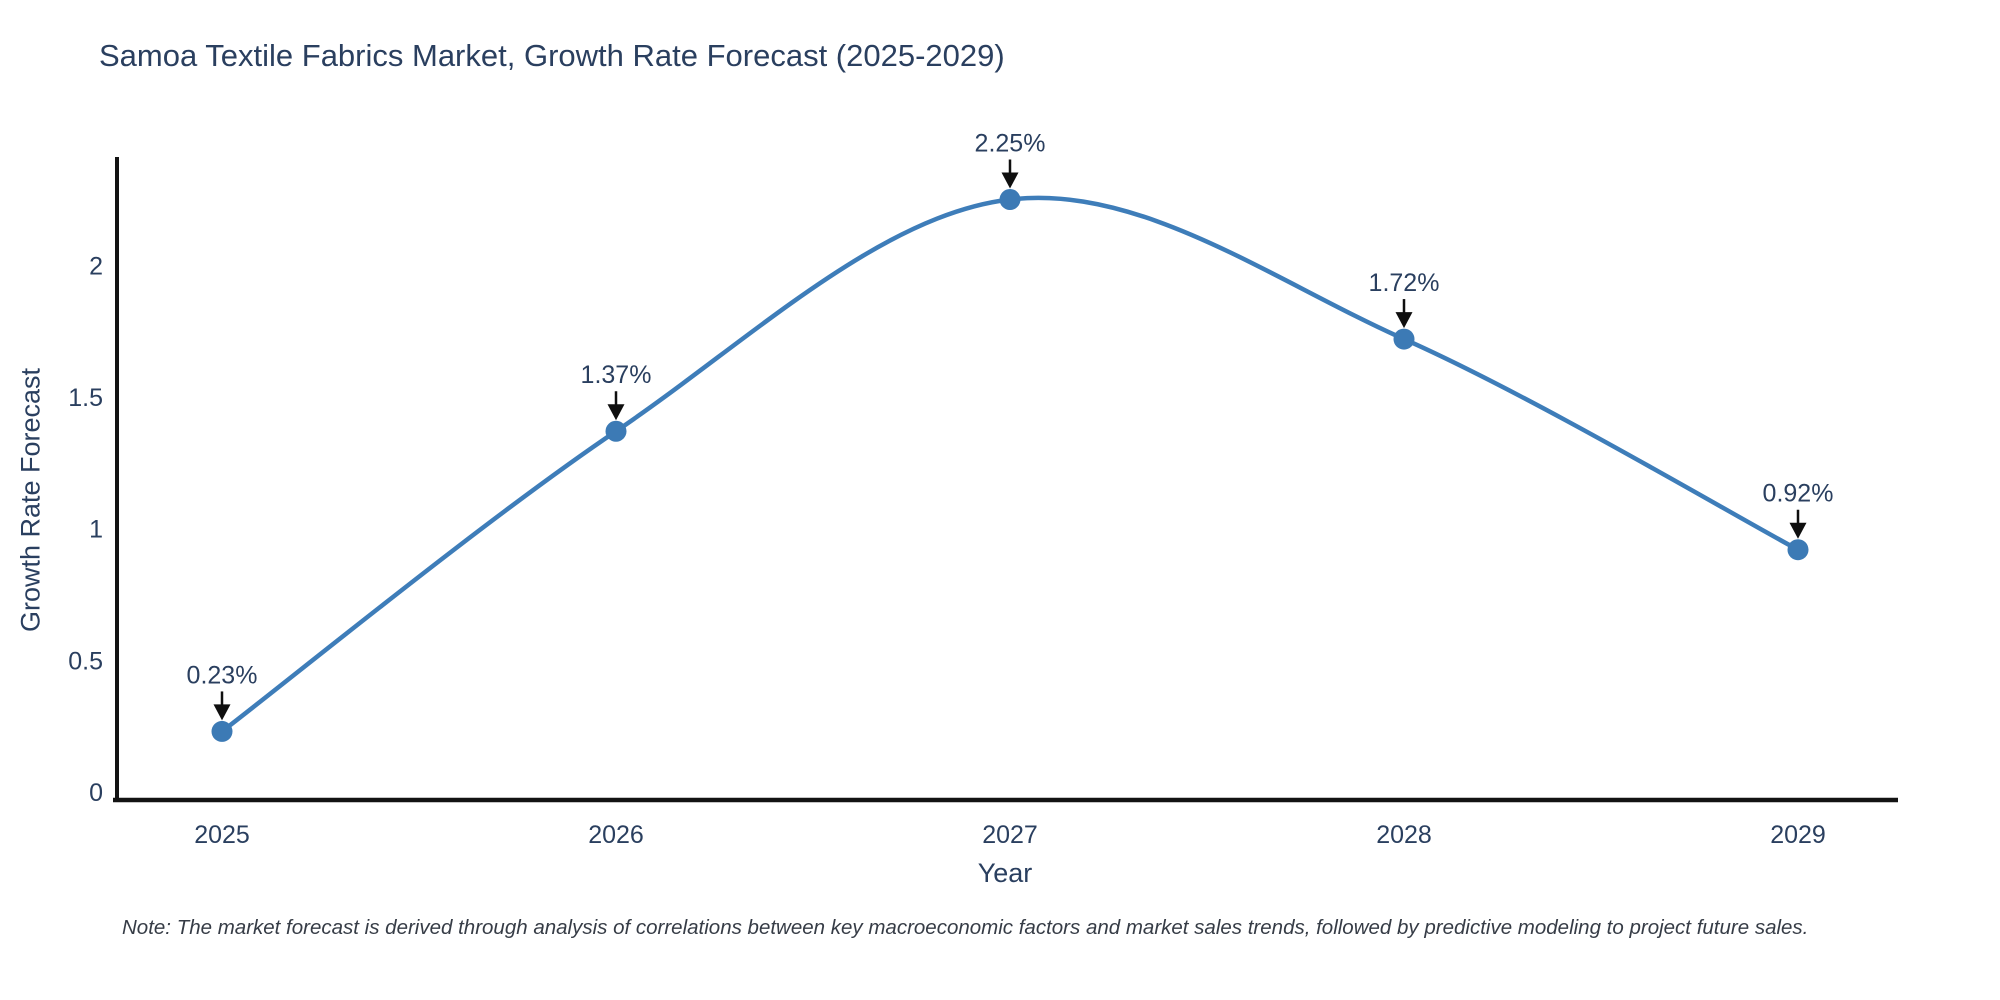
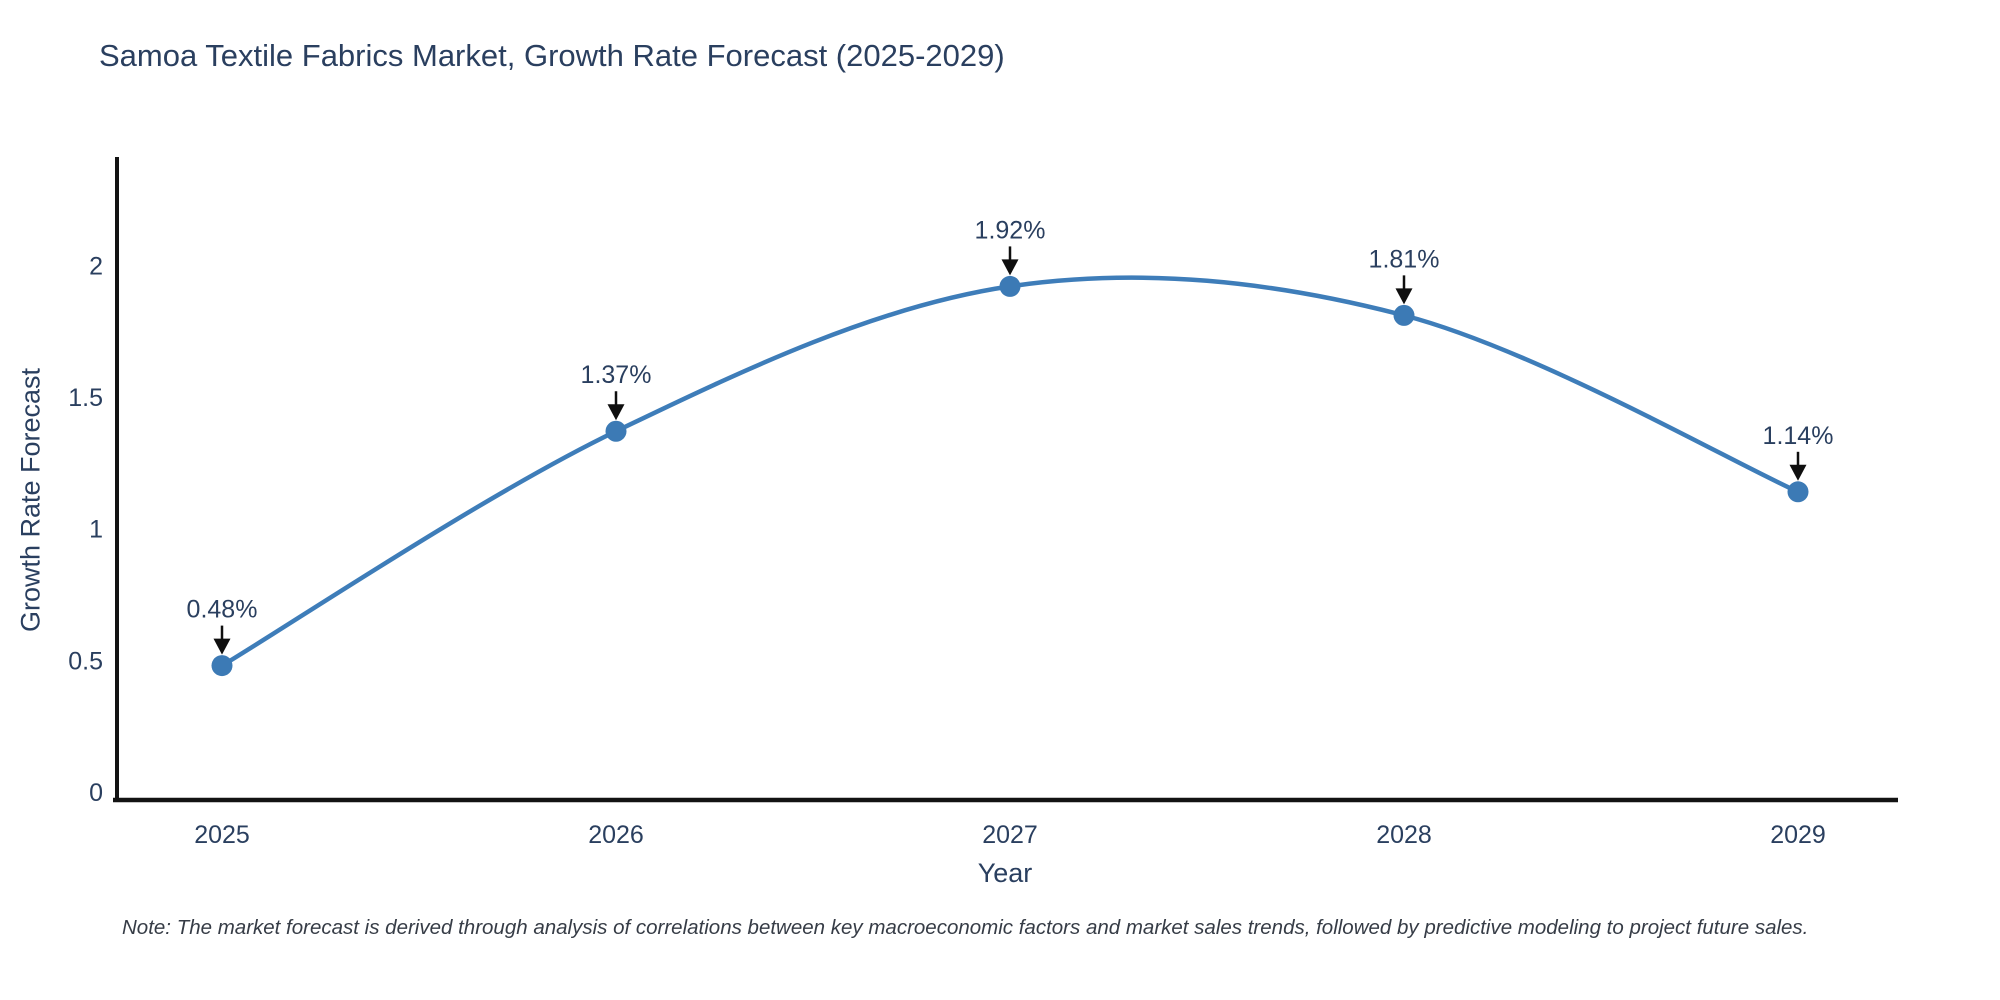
2025: 0.23% -> 0.48%
2027: 2.25% -> 1.92%
2028: 1.72% -> 1.81%
2029: 0.92% -> 1.14%
